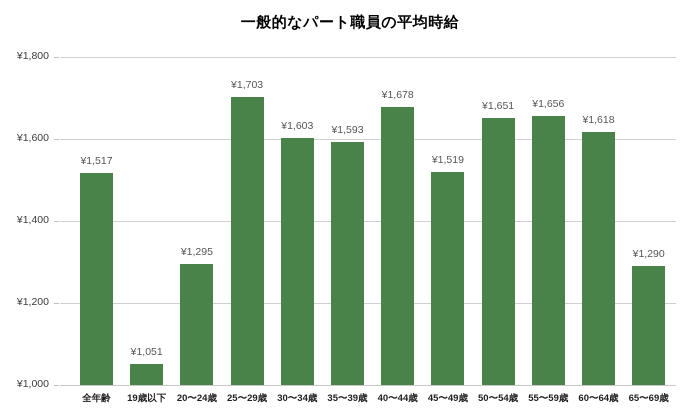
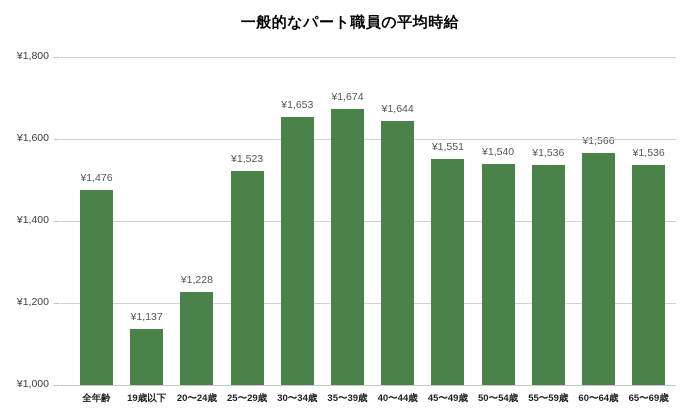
全年齢: ¥1,517 -> ¥1,476
19歳以下: ¥1,051 -> ¥1,137
20〜24歳: ¥1,295 -> ¥1,228
25〜29歳: ¥1,703 -> ¥1,523
30〜34歳: ¥1,603 -> ¥1,653
35〜39歳: ¥1,593 -> ¥1,674
40〜44歳: ¥1,678 -> ¥1,644
45〜49歳: ¥1,519 -> ¥1,551
50〜54歳: ¥1,651 -> ¥1,540
55〜59歳: ¥1,656 -> ¥1,536
60〜64歳: ¥1,618 -> ¥1,566
65〜69歳: ¥1,290 -> ¥1,536
